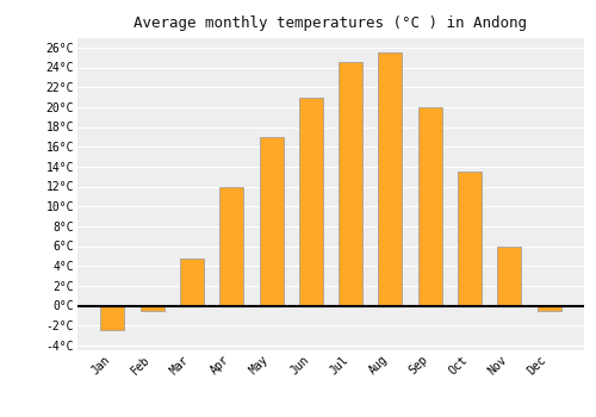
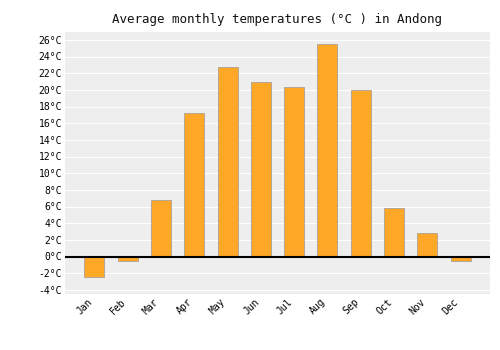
Mar: 4.7°C -> 6.8°C
Apr: 12.0°C -> 17.2°C
May: 17.0°C -> 22.8°C
Jul: 24.5°C -> 20.4°C
Oct: 13.5°C -> 5.8°C
Nov: 6.0°C -> 2.8°C
